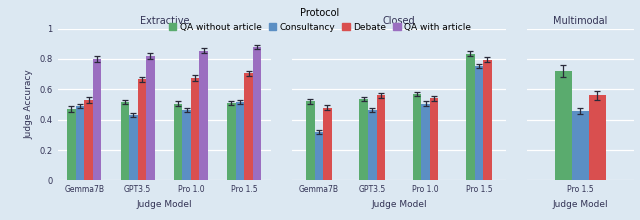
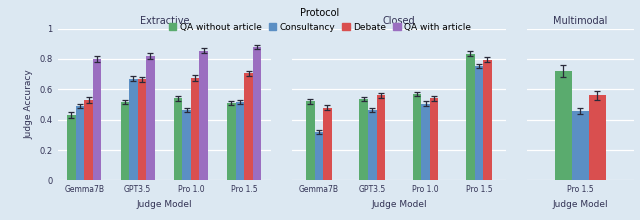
Extractive/QA without article/Gemma7B: 0.47 -> 0.43
Extractive/Consultancy/GPT3.5: 0.43 -> 0.67
Extractive/QA without article/Pro 1.0: 0.51 -> 0.54
